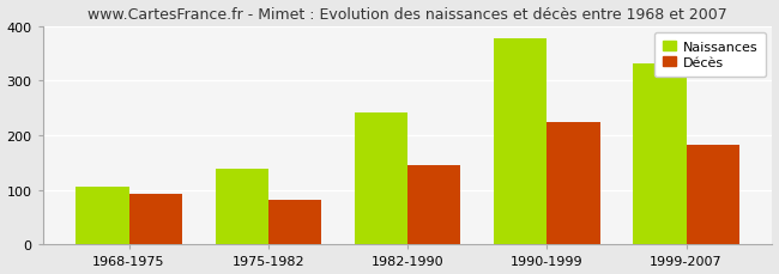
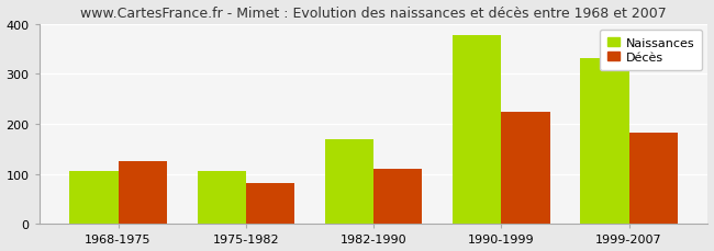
Décès/1968-1975: 92 -> 125
Naissances/1975-1982: 138 -> 105
Naissances/1982-1990: 242 -> 170
Décès/1982-1990: 146 -> 110
